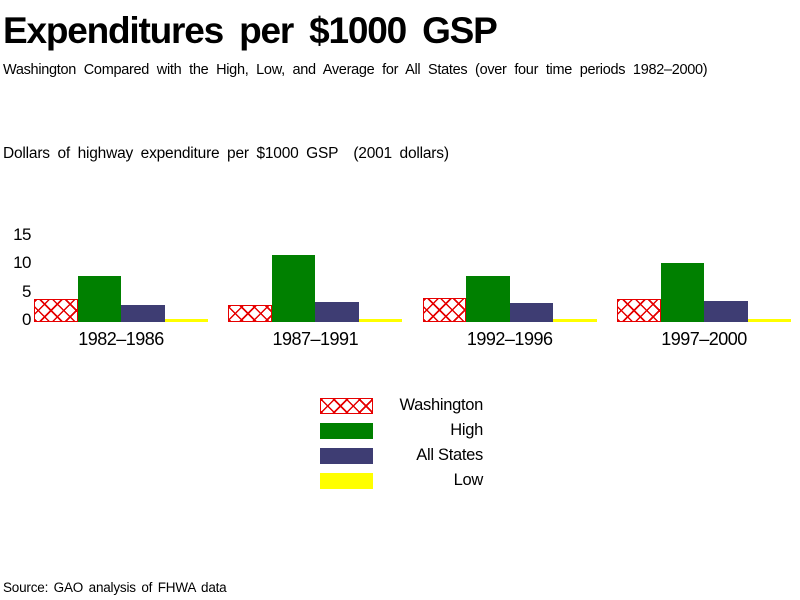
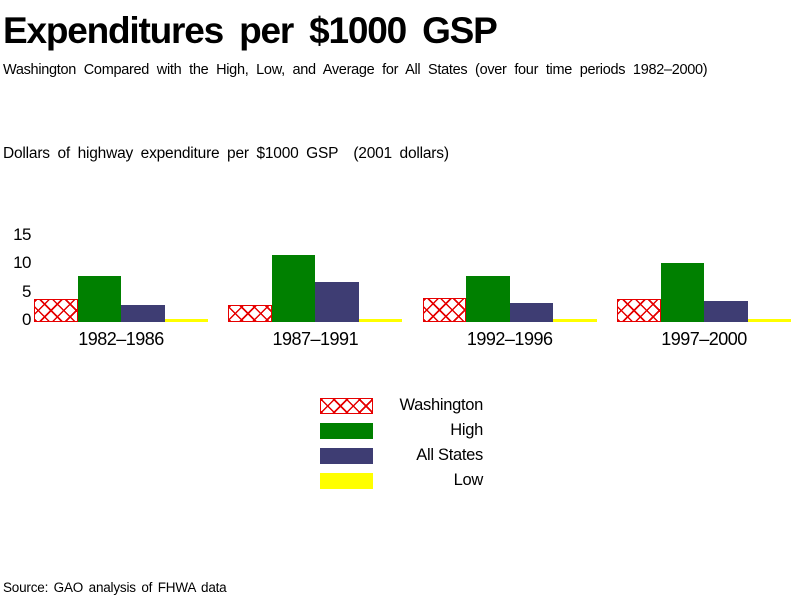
All States/1987–1991: 4 -> 7
